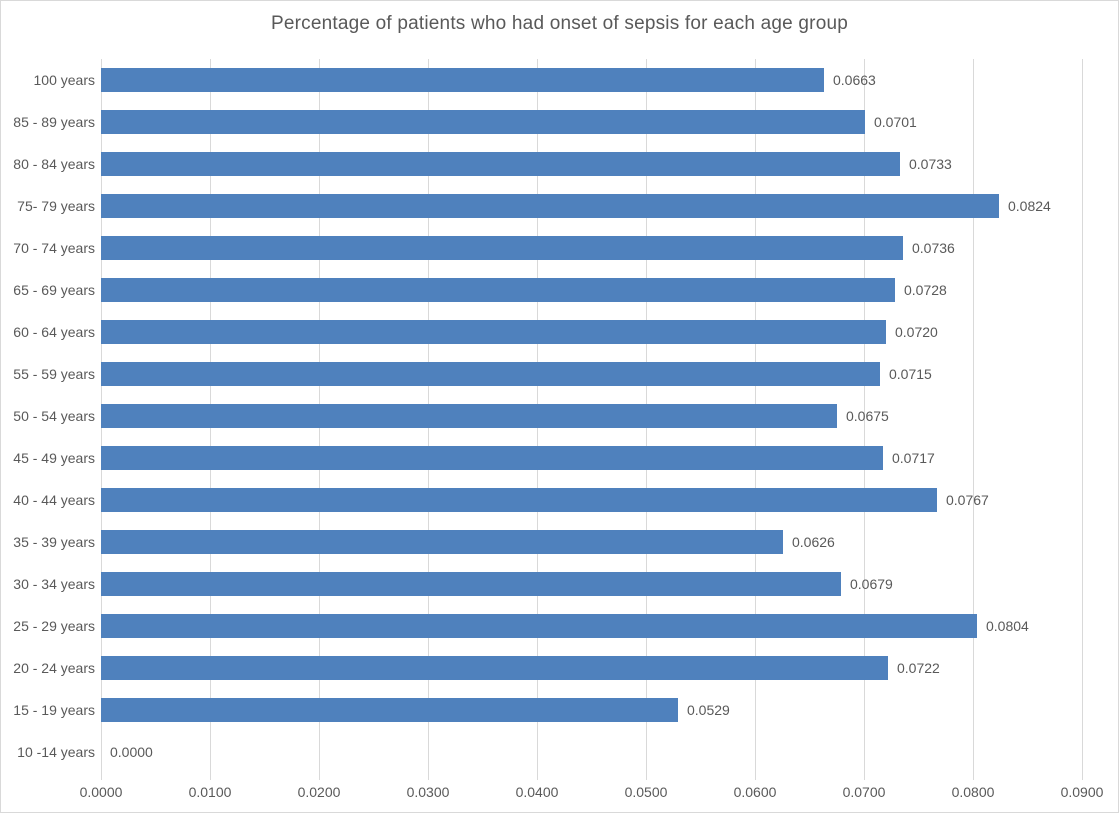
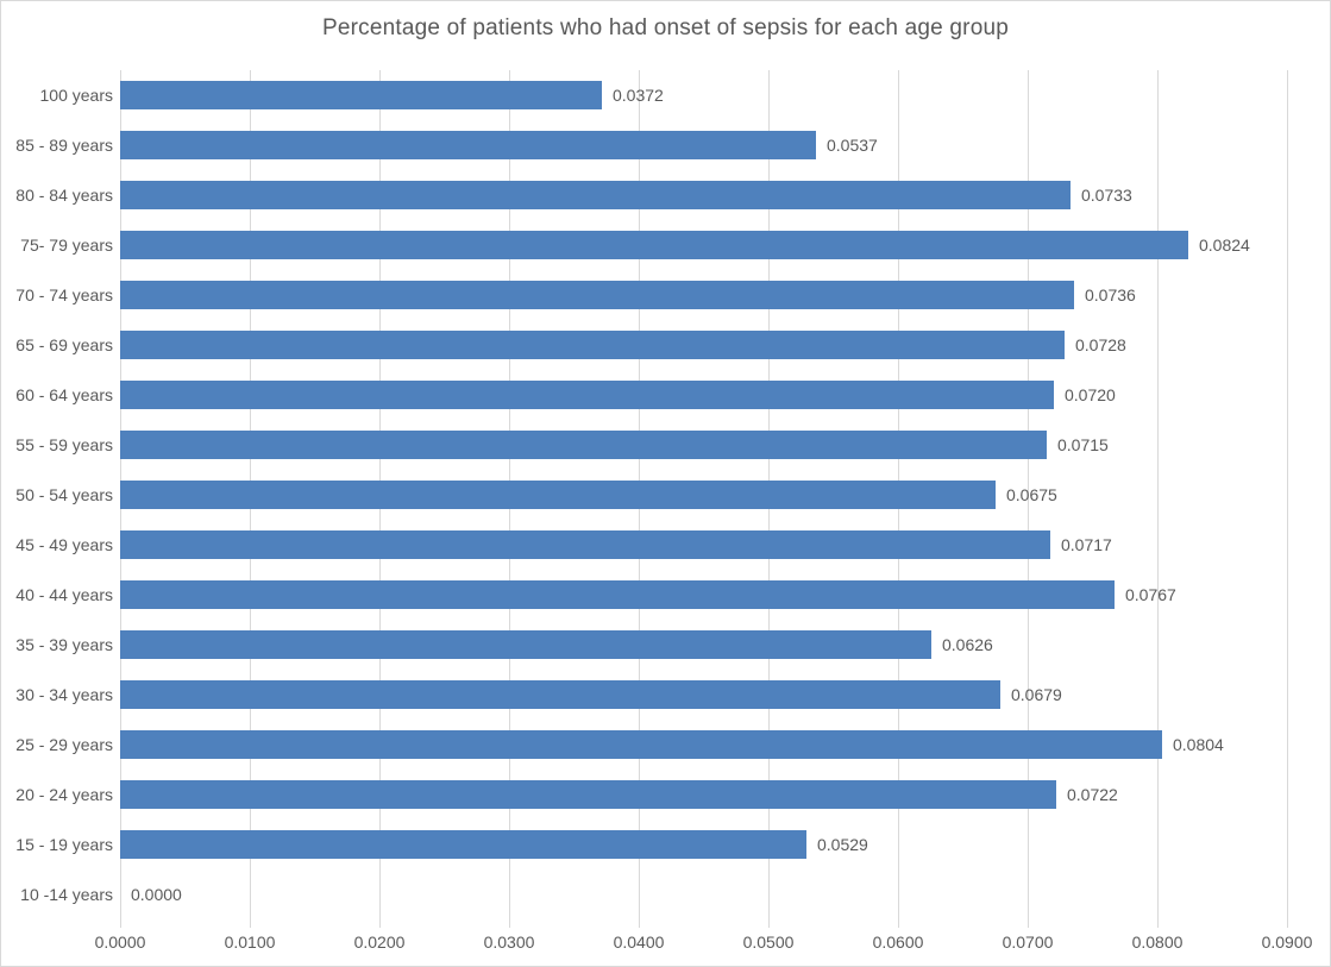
100 years: 0.0663 -> 0.0372
85 - 89 years: 0.0701 -> 0.0537
